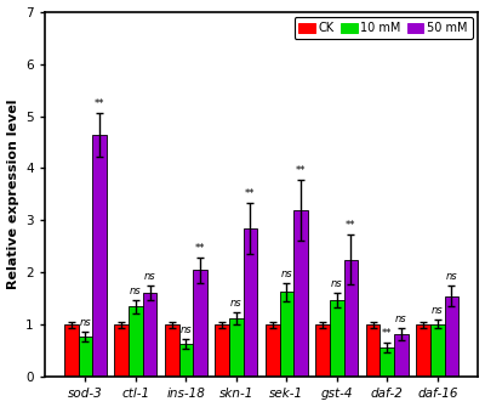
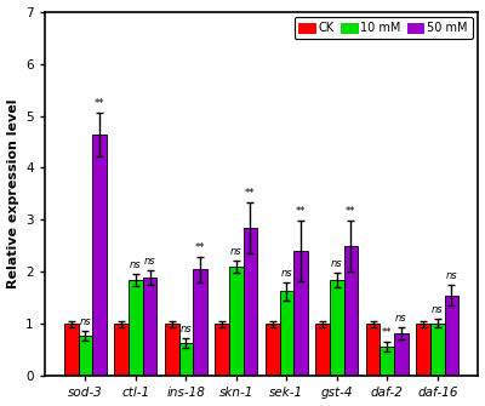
10 mM/ctl-1: 1.35 -> 1.85
50 mM/ctl-1: 1.62 -> 1.90
10 mM/skn-1: 1.12 -> 2.10
50 mM/sek-1: 3.20 -> 2.40
10 mM/gst-4: 1.48 -> 1.85
50 mM/gst-4: 2.25 -> 2.50
